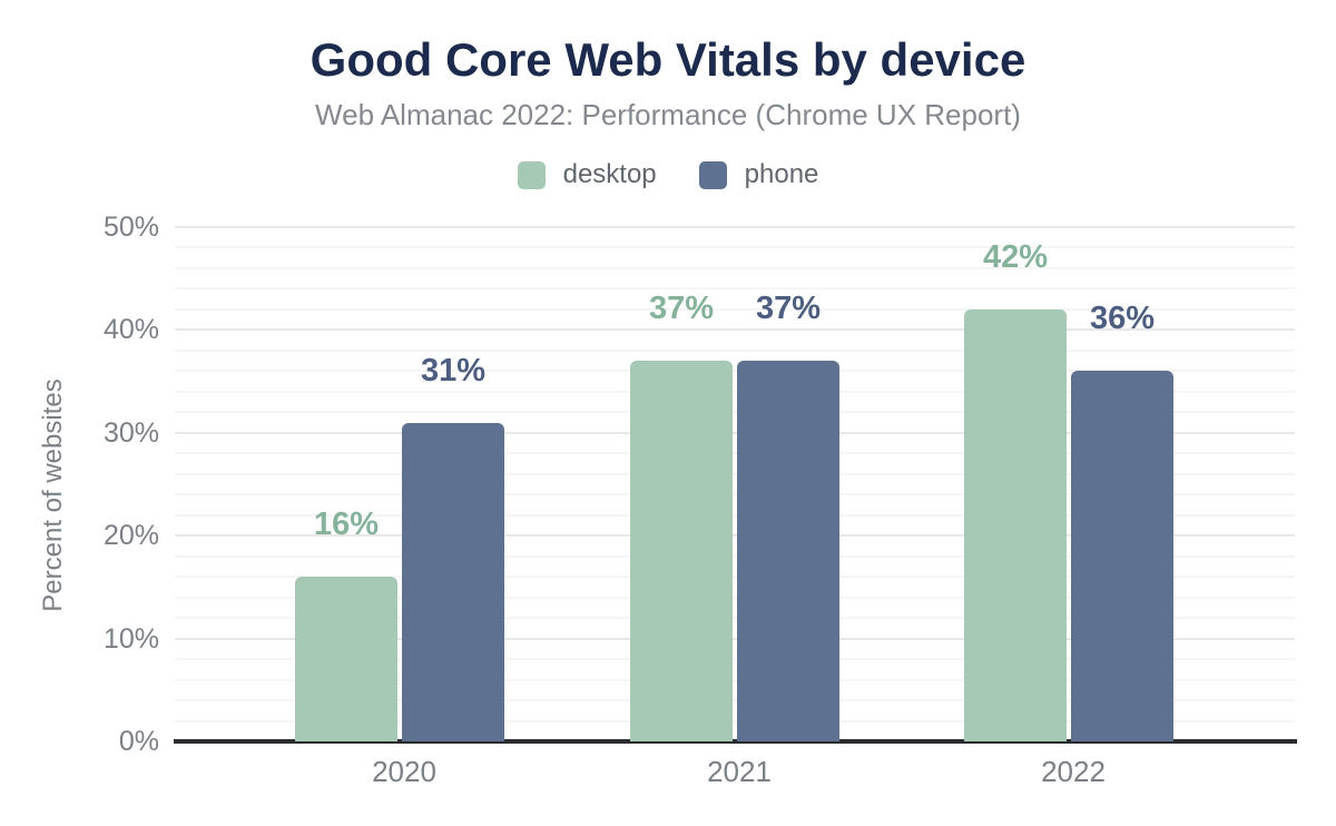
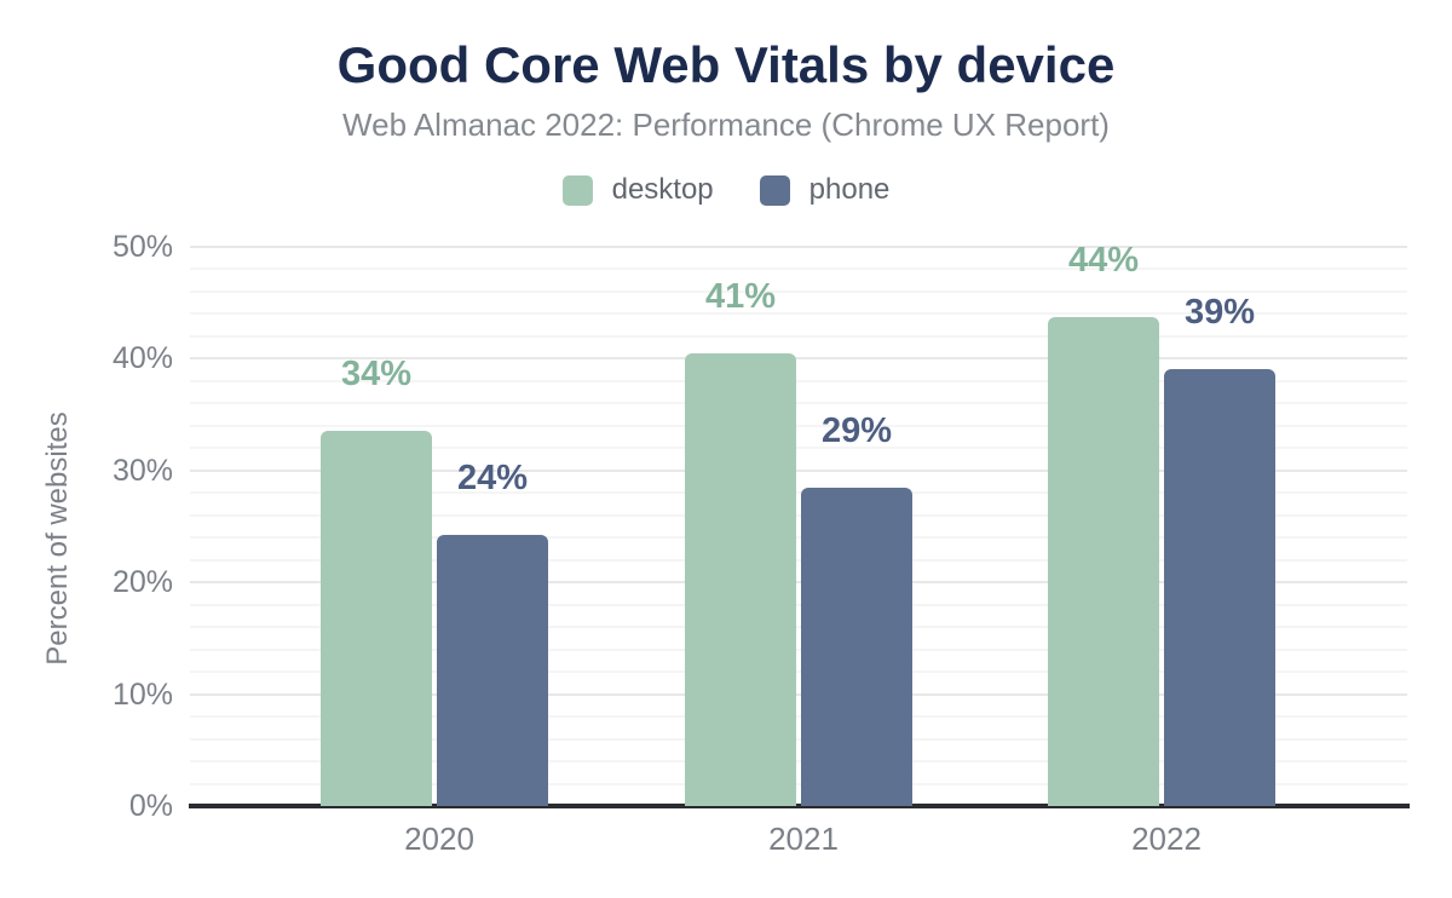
desktop/2020: 16% -> 34%
phone/2020: 31% -> 24%
desktop/2021: 37% -> 41%
phone/2021: 37% -> 29%
desktop/2022: 42% -> 44%
phone/2022: 36% -> 39%
